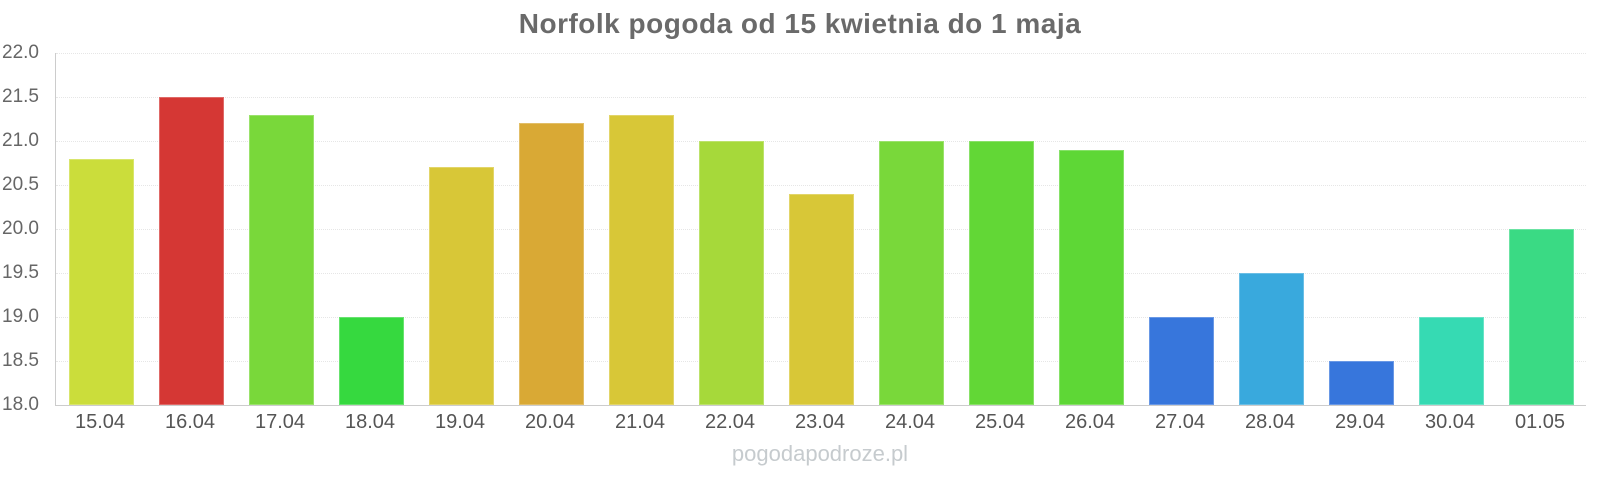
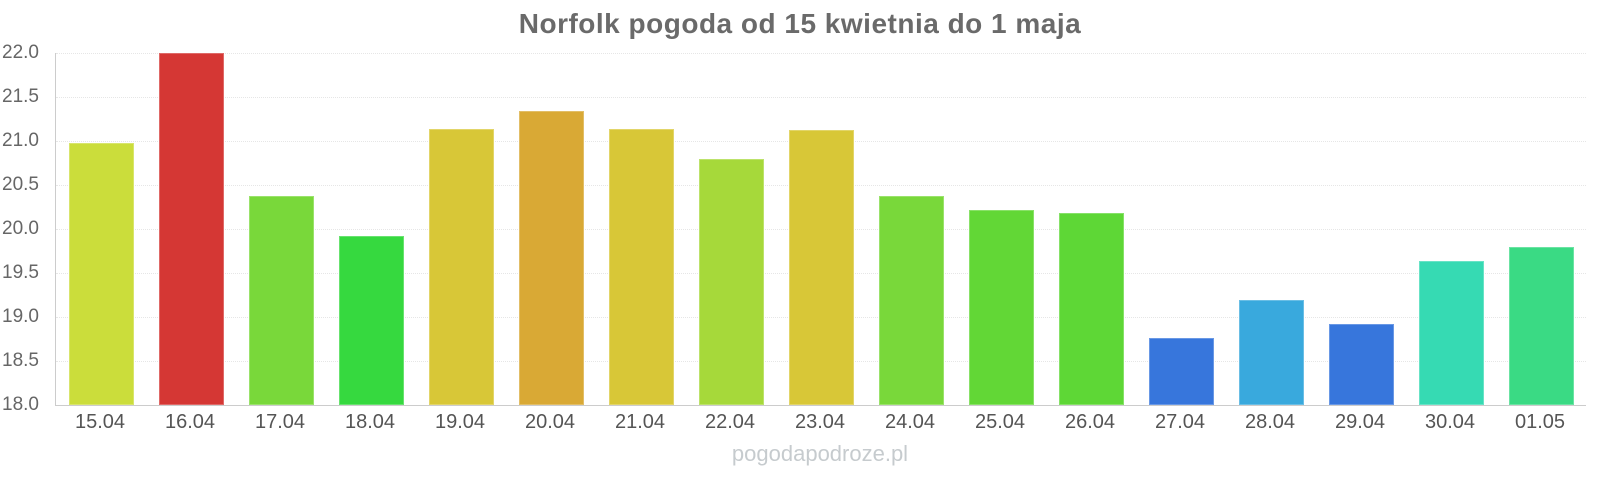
15.04: 20.8 -> 21.0
16.04: 21.5 -> 22.0
17.04: 21.3 -> 20.4
18.04: 19.0 -> 19.9
19.04: 20.7 -> 21.1
20.04: 21.2 -> 21.3
21.04: 21.3 -> 21.1
22.04: 21.0 -> 20.8
23.04: 20.4 -> 21.1
24.04: 21.0 -> 20.4
25.04: 21.0 -> 20.2
26.04: 20.9 -> 20.2
27.04: 19.0 -> 18.8
28.04: 19.5 -> 19.2
29.04: 18.5 -> 18.9
30.04: 19.0 -> 19.6
01.05: 20.0 -> 19.8
